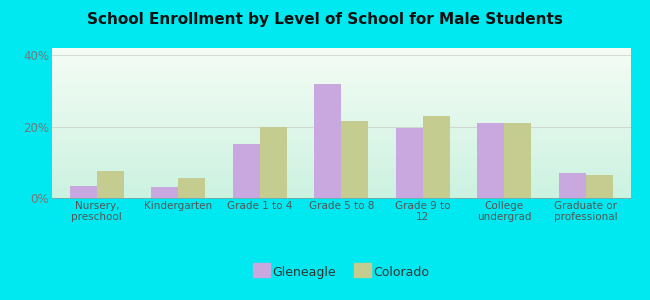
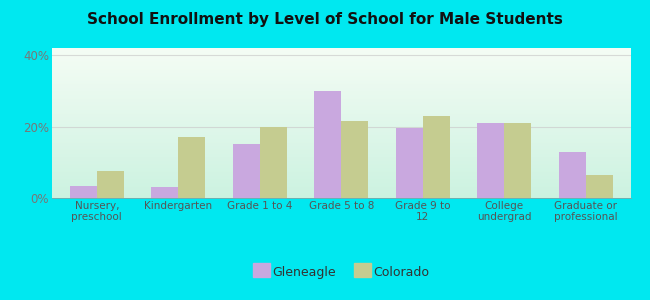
Colorado/Kindergarten: 5.5% -> 17.0%
Gleneagle/Grade 5 to 8: 32.0% -> 30.0%
Gleneagle/Graduate or professional: 7.0% -> 13.0%
